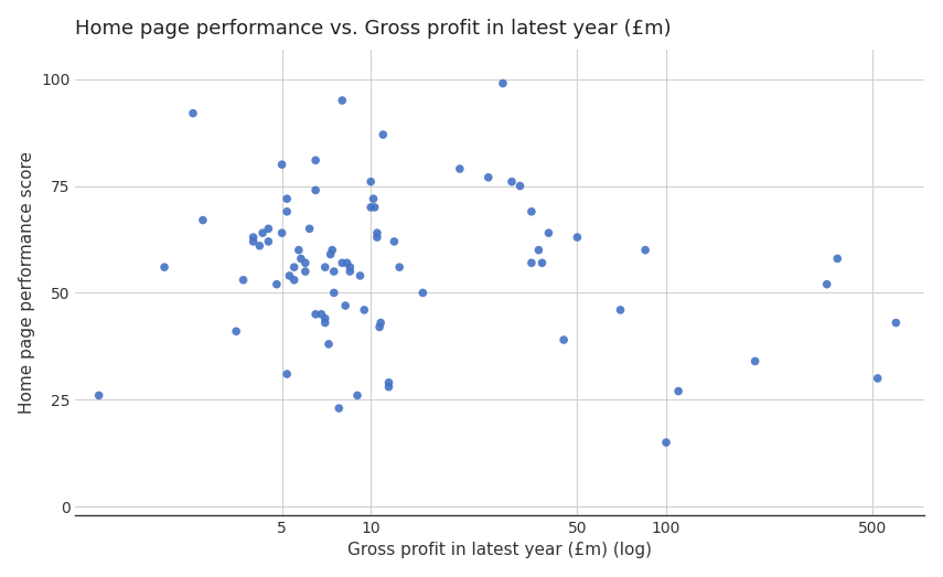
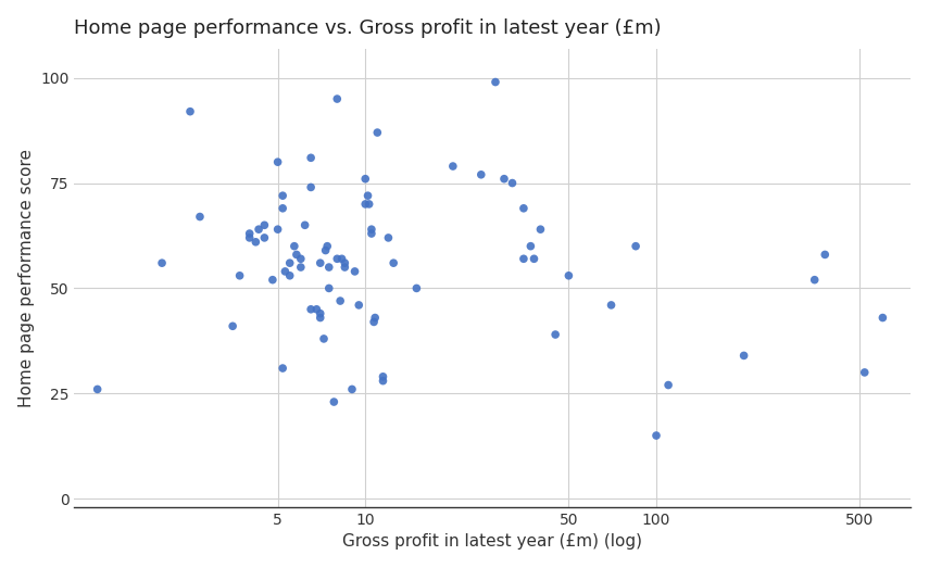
50: 63 -> 53
